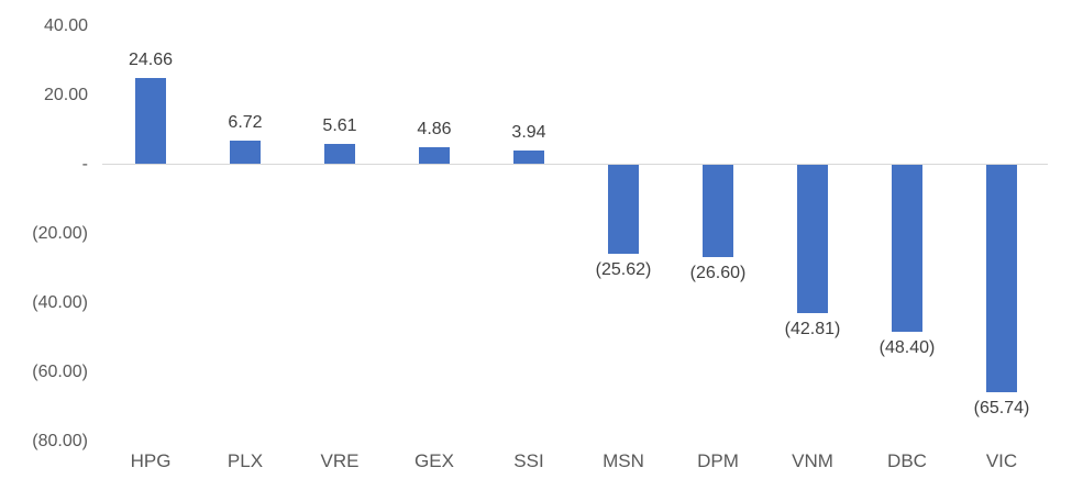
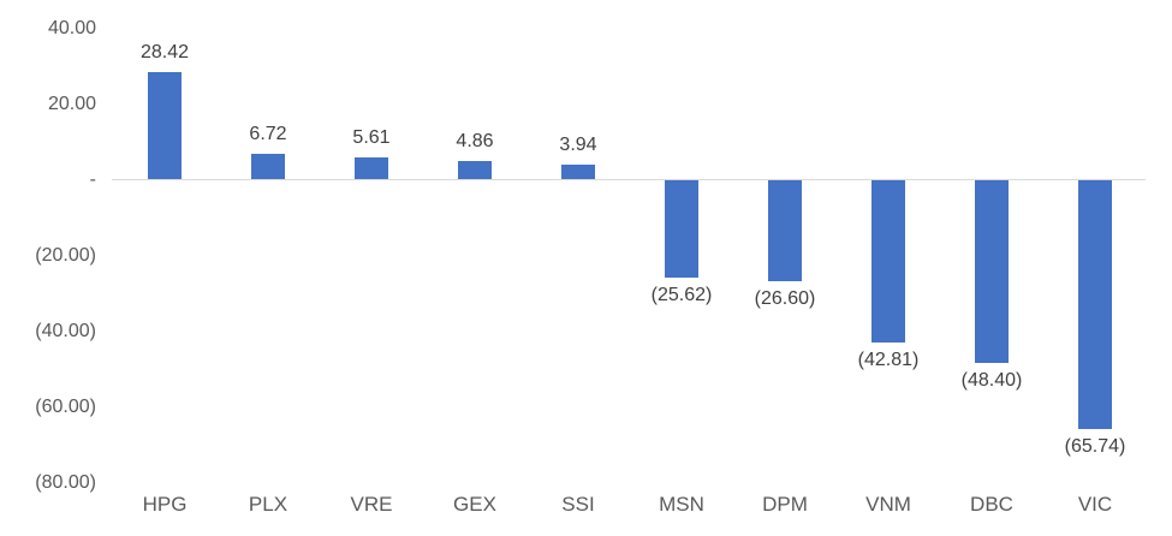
HPG: 24.66 -> 28.42
